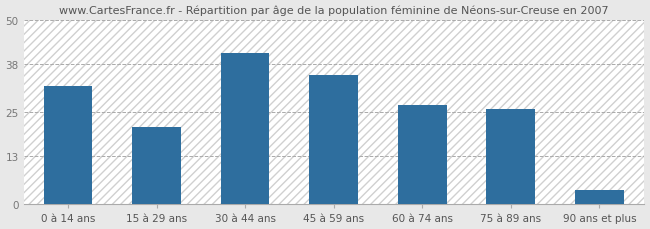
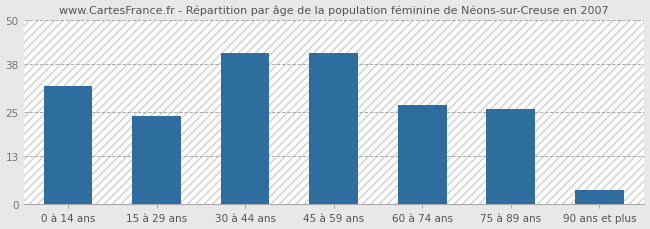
15 à 29 ans: 21 -> 24
45 à 59 ans: 35 -> 41
